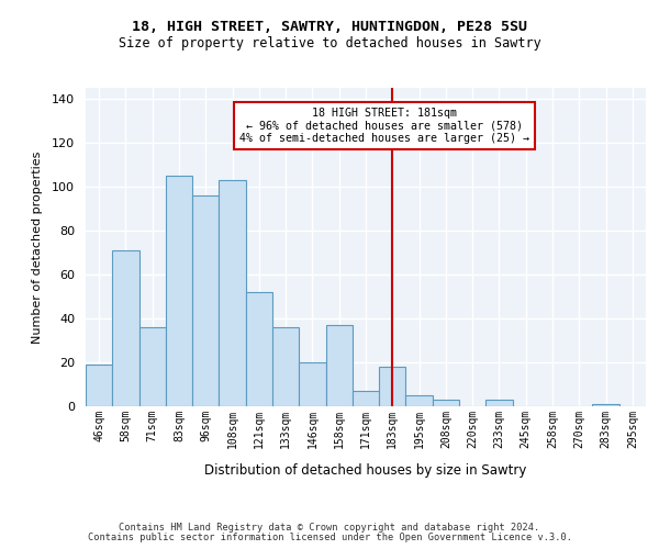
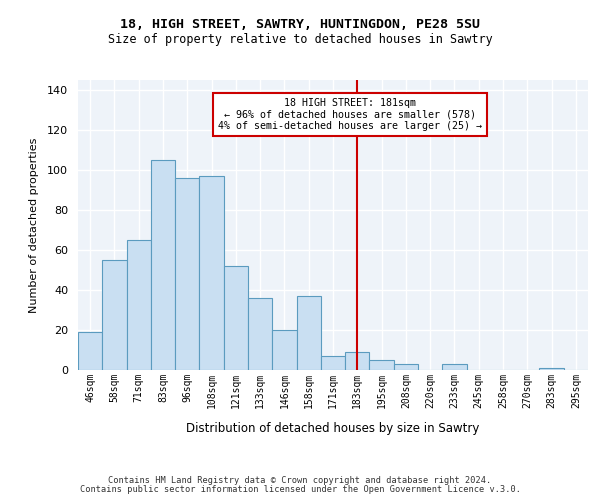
58sqm: 71 -> 55
71sqm: 36 -> 65
108sqm: 103 -> 97
183sqm: 18 -> 9
